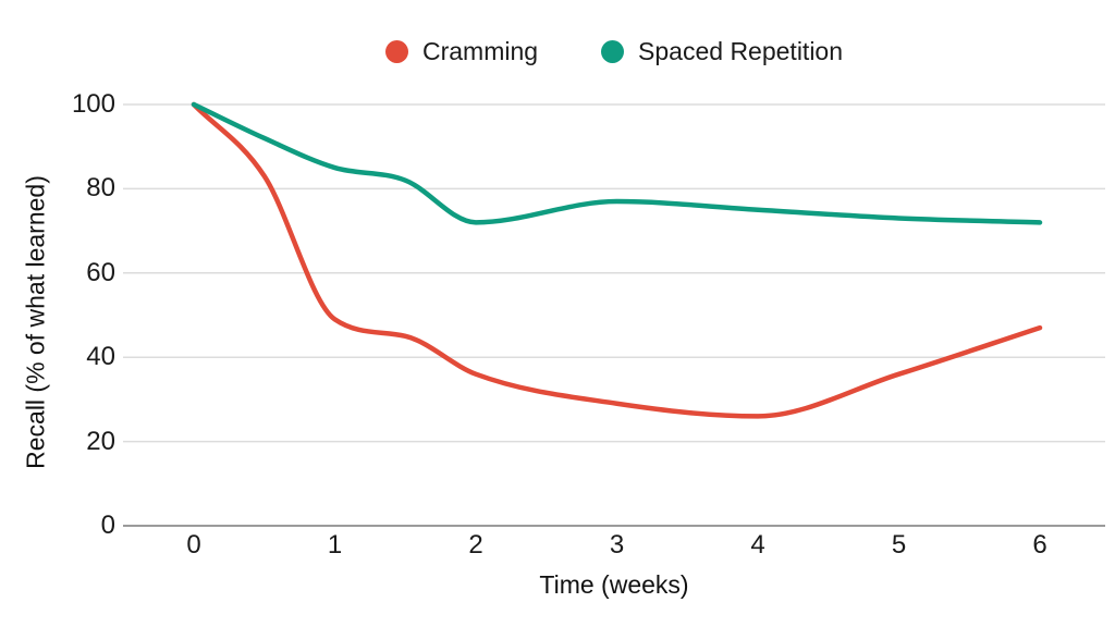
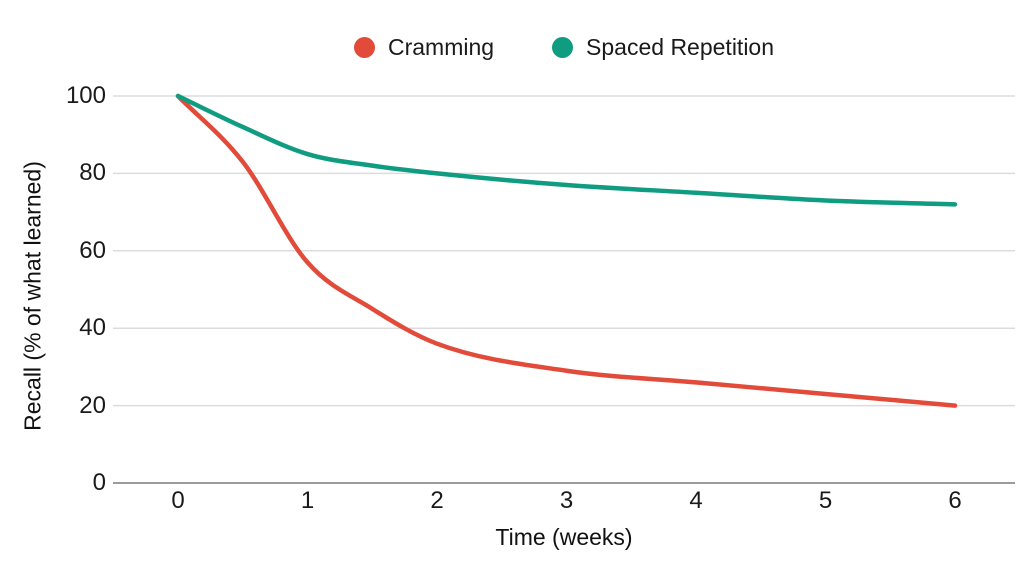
Cramming/1: 49 -> 57
Spaced Repetition/2: 72 -> 80
Cramming/5: 36 -> 23
Cramming/6: 47 -> 20
